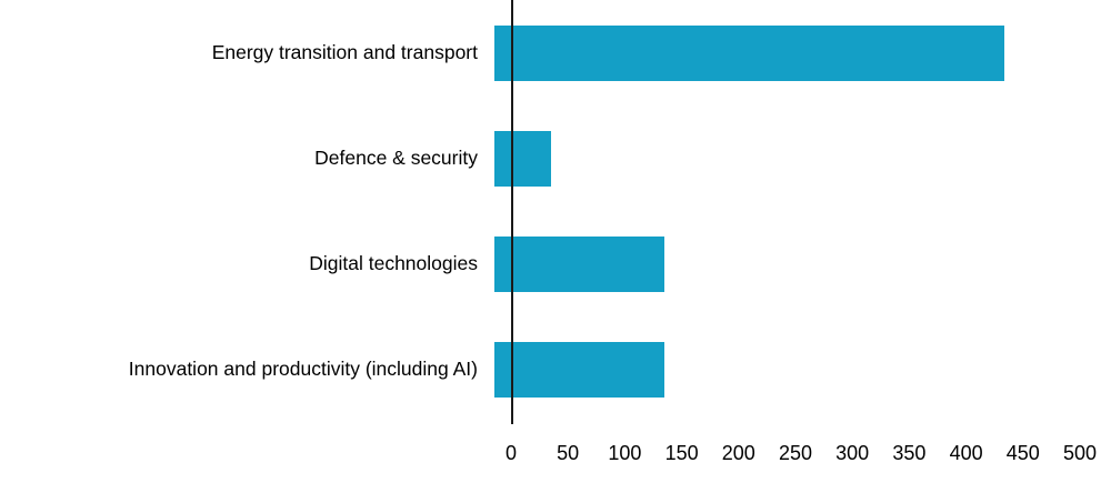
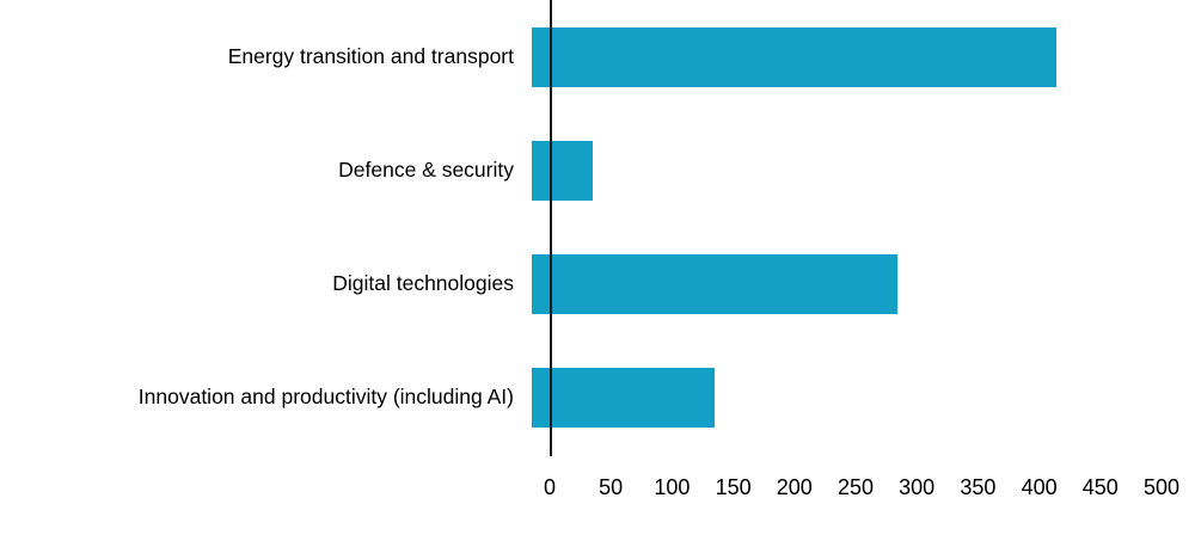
Energy transition and transport: 450 -> 430
Digital technologies: 150 -> 300
